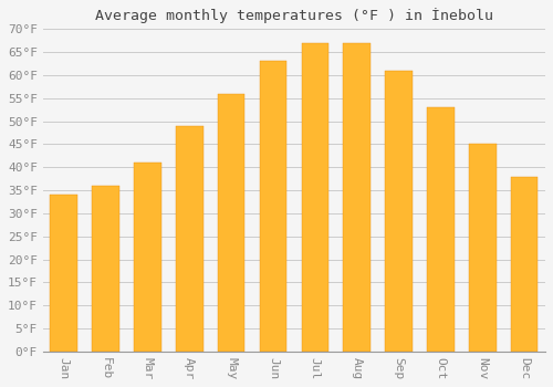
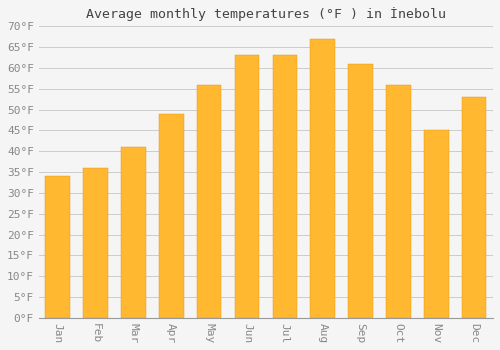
Jul: 67°F -> 63°F
Oct: 53°F -> 56°F
Dec: 38°F -> 53°F
